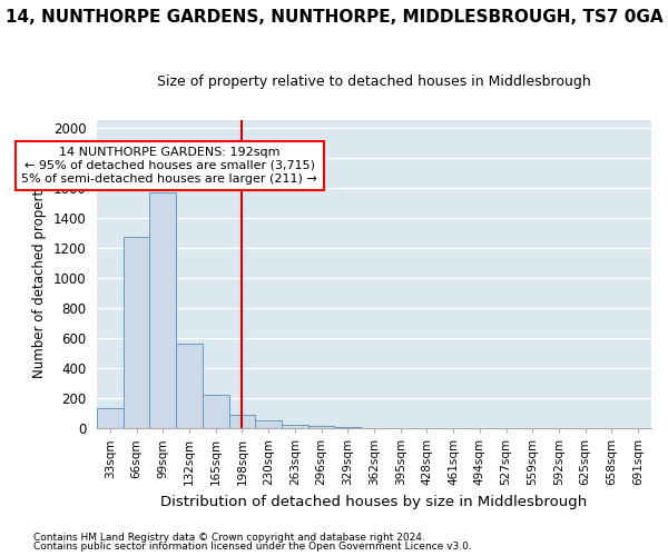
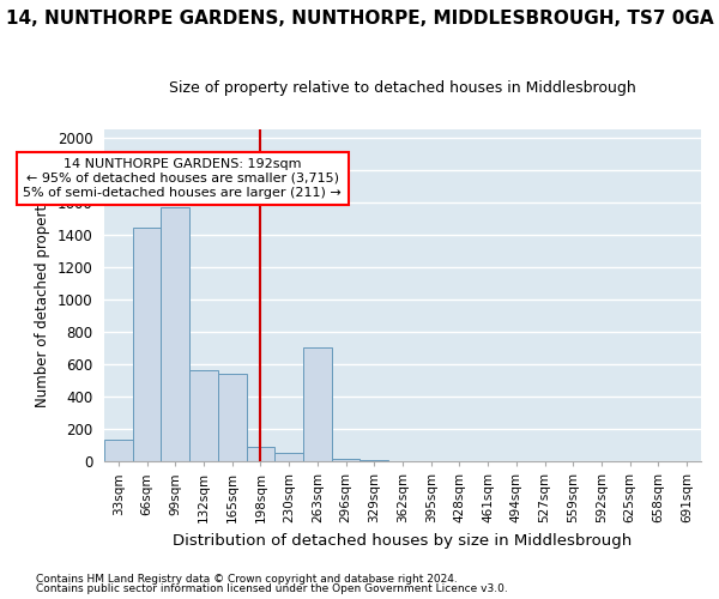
66sqm: 1270 -> 1440
165sqm: 220 -> 540
263sqm: 20 -> 700
